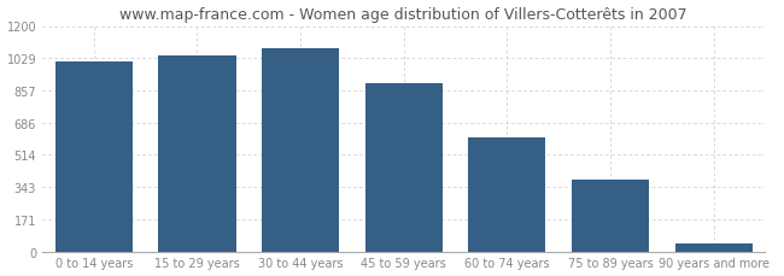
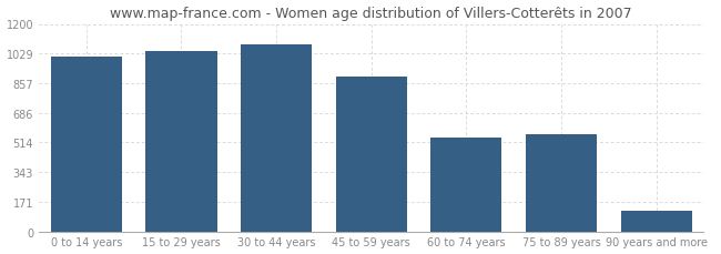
60 to 74 years: 610 -> 540
75 to 89 years: 380 -> 560
90 years and more: 40 -> 120
